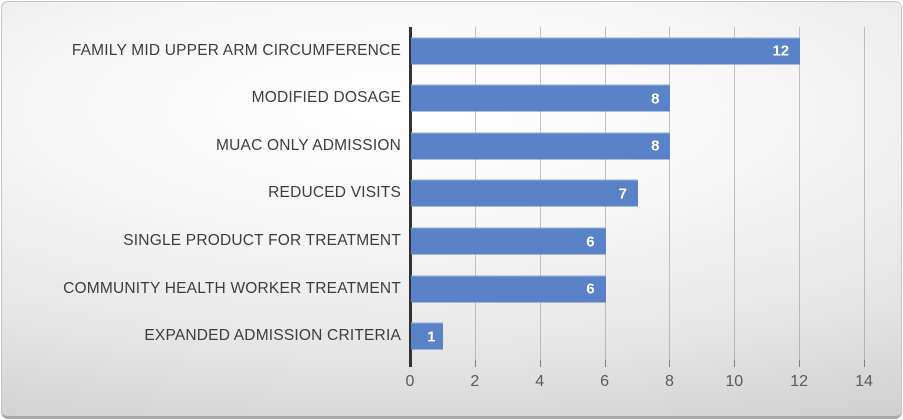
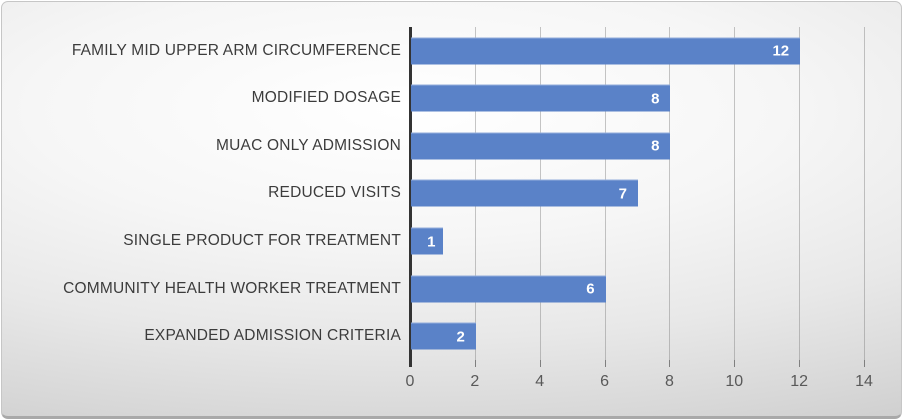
SINGLE PRODUCT FOR TREATMENT: 6 -> 1
EXPANDED ADMISSION CRITERIA: 1 -> 2
